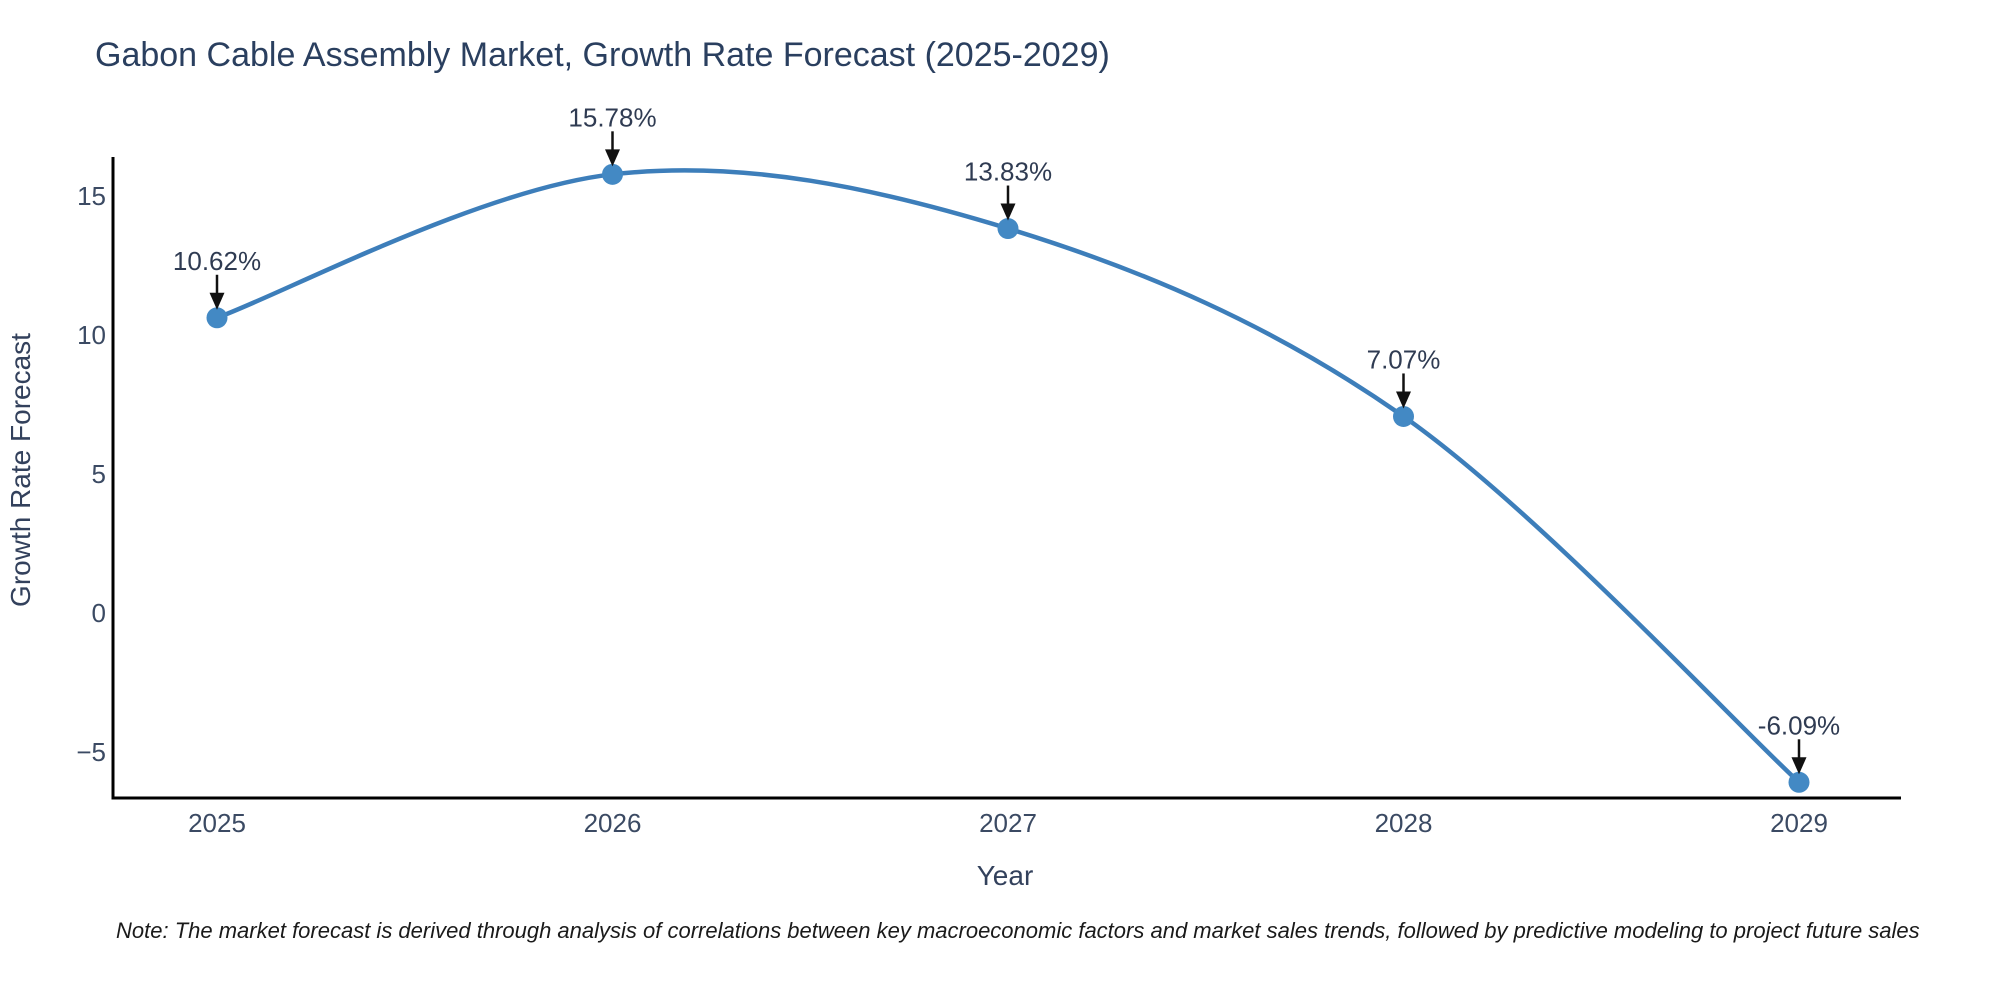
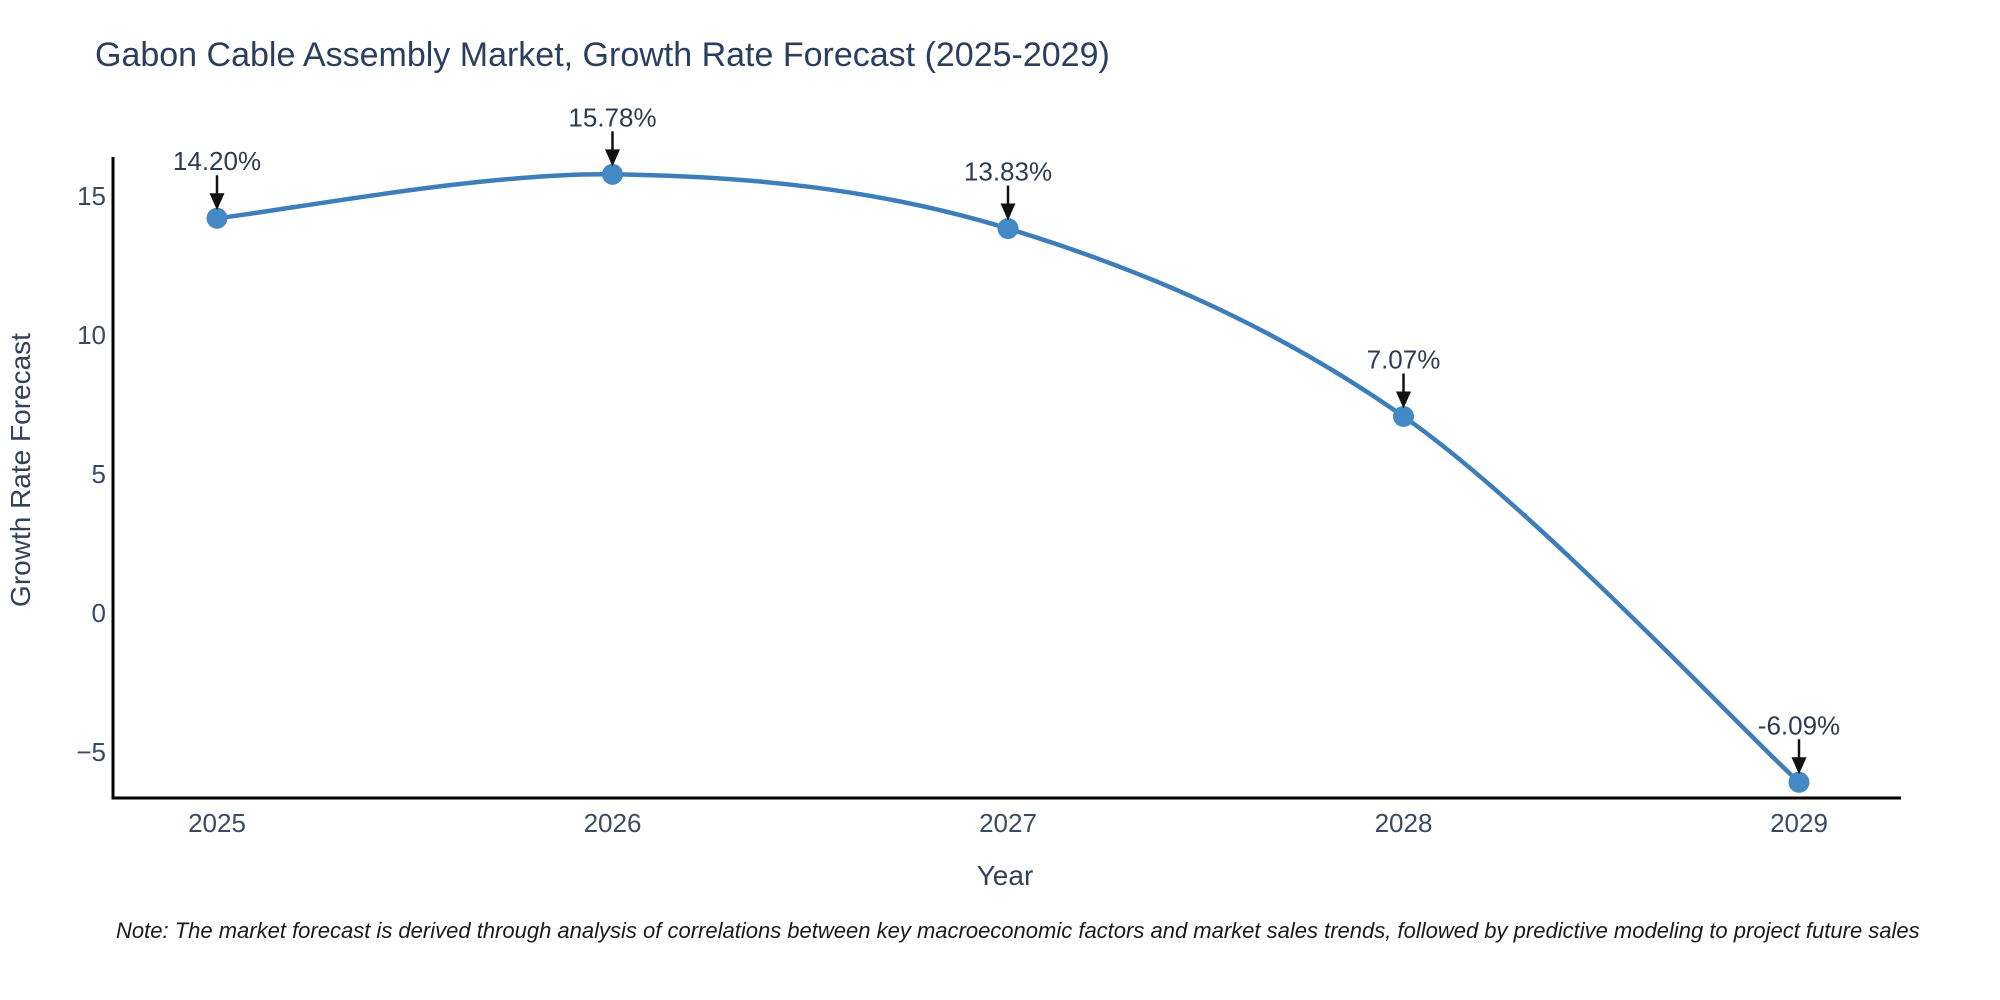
2025: 10.62% -> 14.20%
